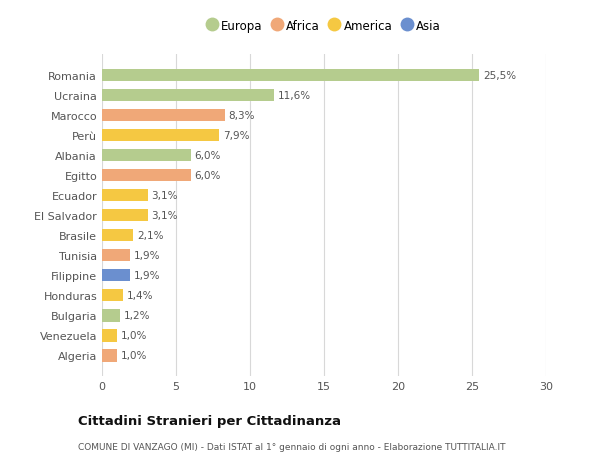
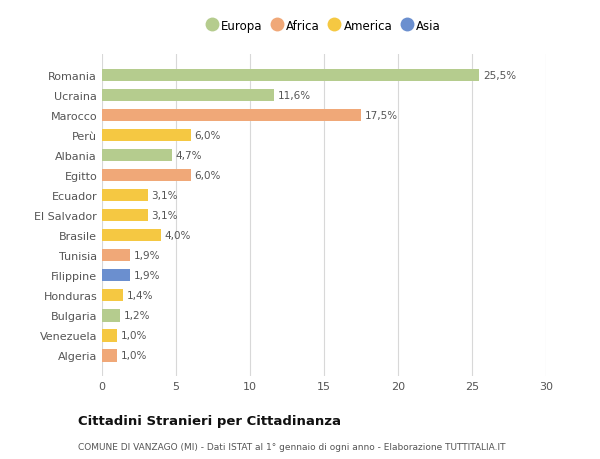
Marocco: 8,3% -> 17,5%
Perù: 7,9% -> 6,0%
Albania: 6,0% -> 4,7%
Brasile: 2,1% -> 4,0%
